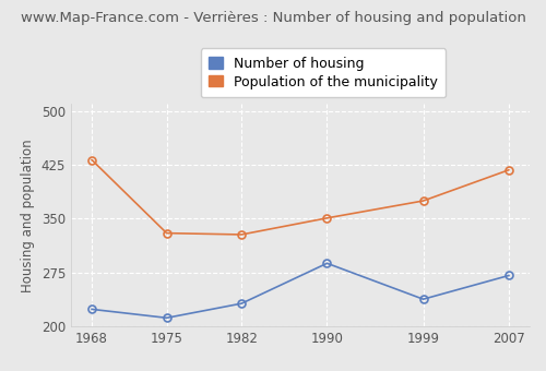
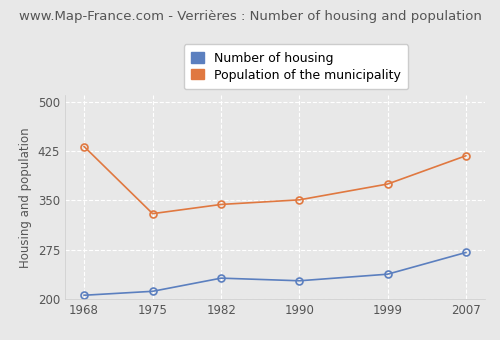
Number of housing/1968: 224 -> 206
Population of the municipality/1982: 328 -> 344
Number of housing/1990: 288 -> 228
